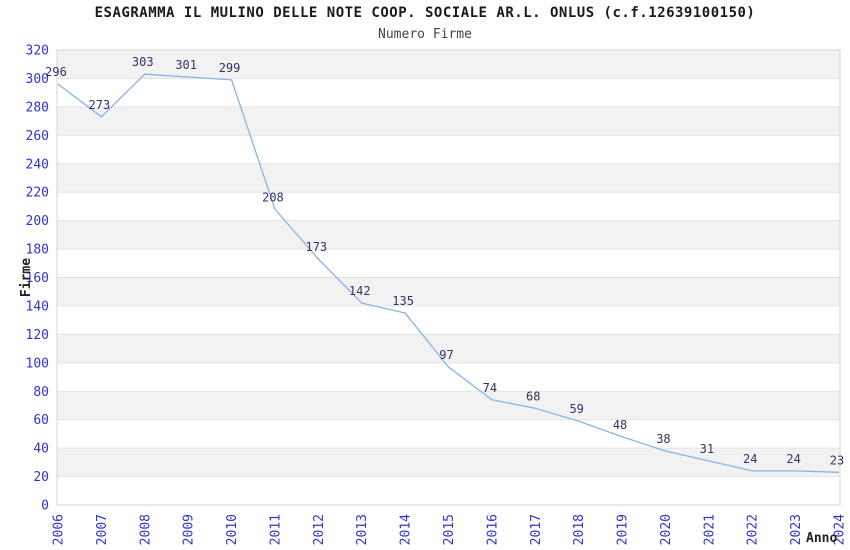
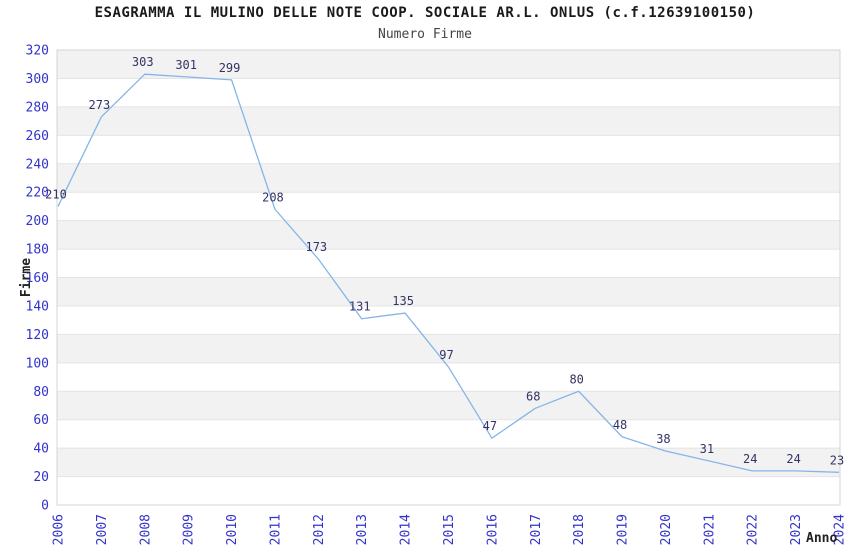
2006: 296 -> 210
2013: 142 -> 131
2016: 74 -> 47
2018: 59 -> 80
